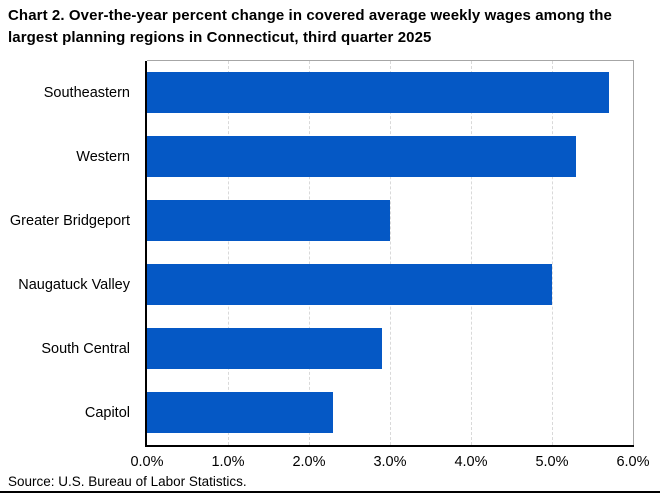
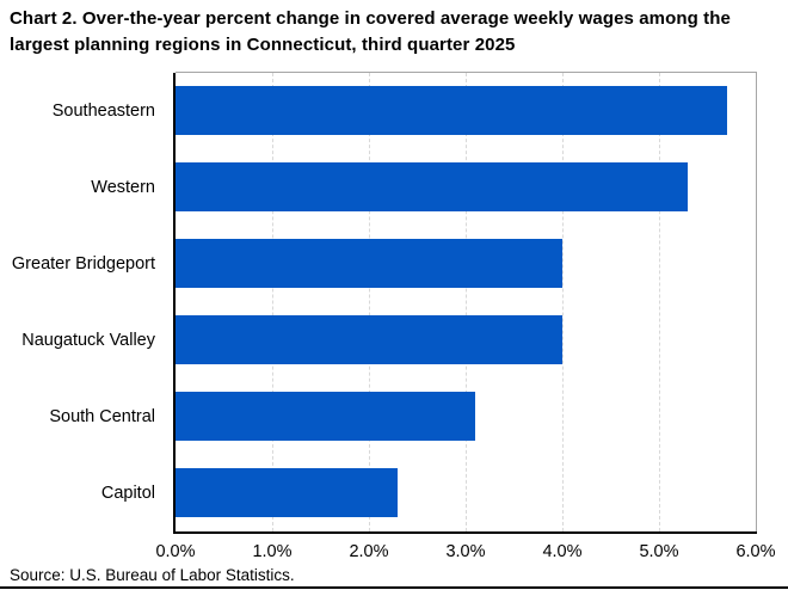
Greater Bridgeport: 3.0% -> 4.0%
Naugatuck Valley: 5.0% -> 4.0%
South Central: 2.9% -> 3.1%
